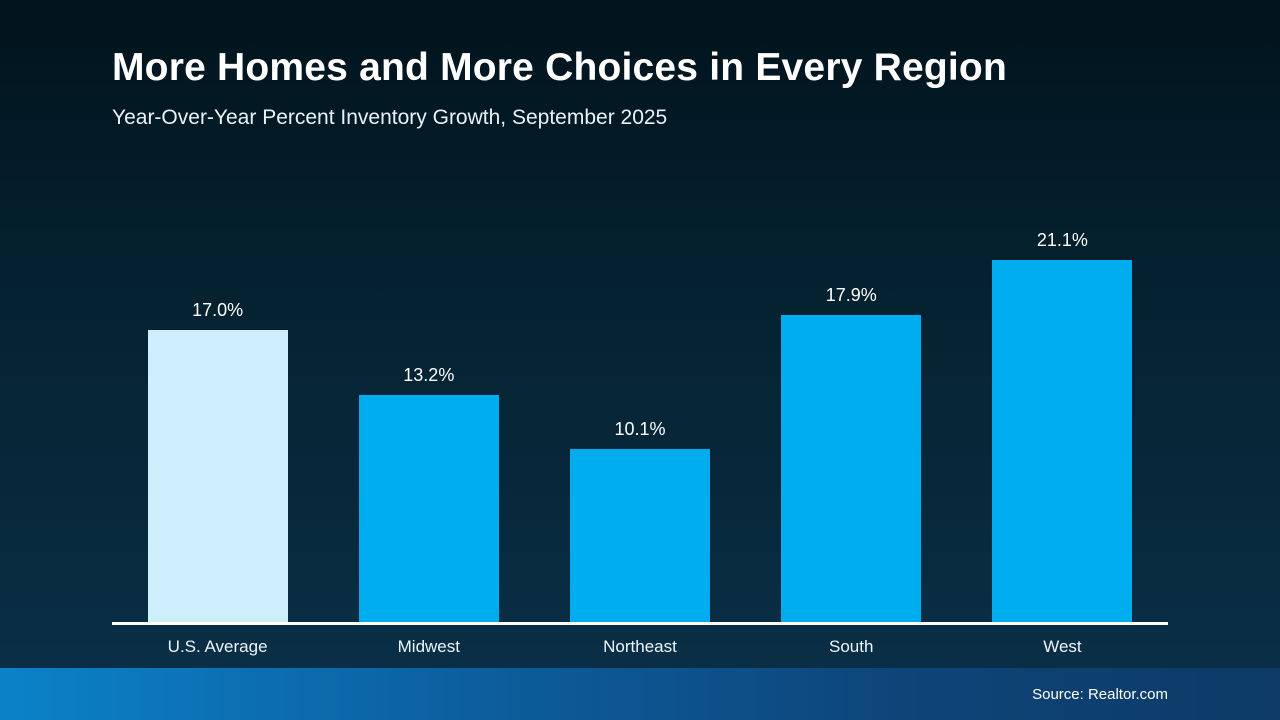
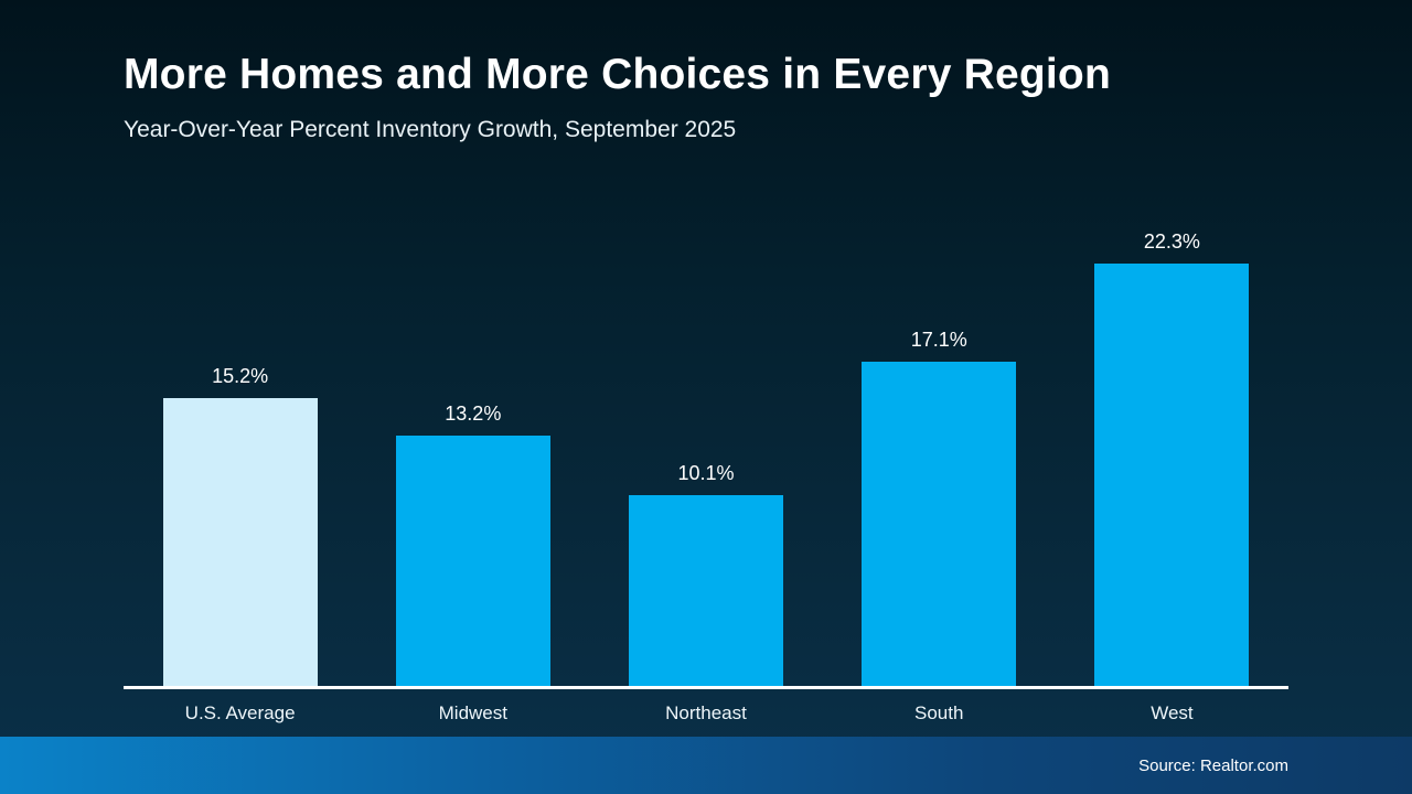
U.S. Average: 17.0% -> 15.2%
South: 17.9% -> 17.1%
West: 21.1% -> 22.3%
